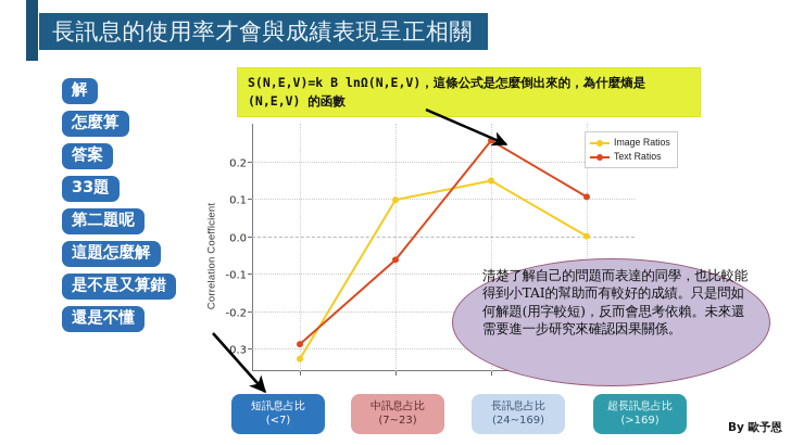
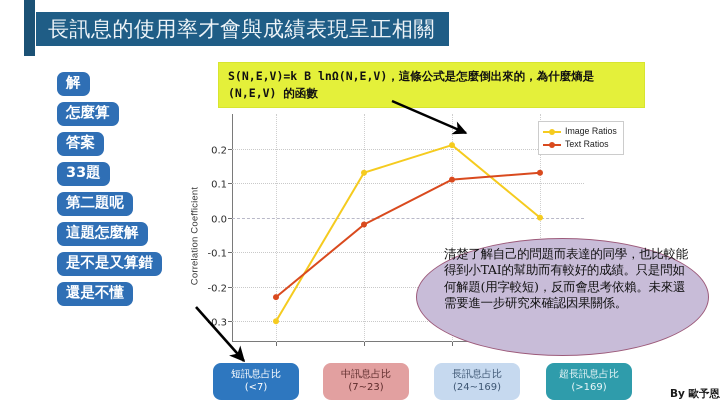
Image Ratios/短訊息占比 (<7): -0.33 -> -0.30
Text Ratios/短訊息占比 (<7): -0.29 -> -0.23
Image Ratios/中訊息占比 (7~23): 0.10 -> 0.13
Text Ratios/中訊息占比 (7~23): -0.06 -> -0.02
Image Ratios/長訊息占比 (24~169): 0.15 -> 0.21
Text Ratios/長訊息占比 (24~169): 0.26 -> 0.11
Text Ratios/超長訊息占比 (>169): 0.10 -> 0.13
